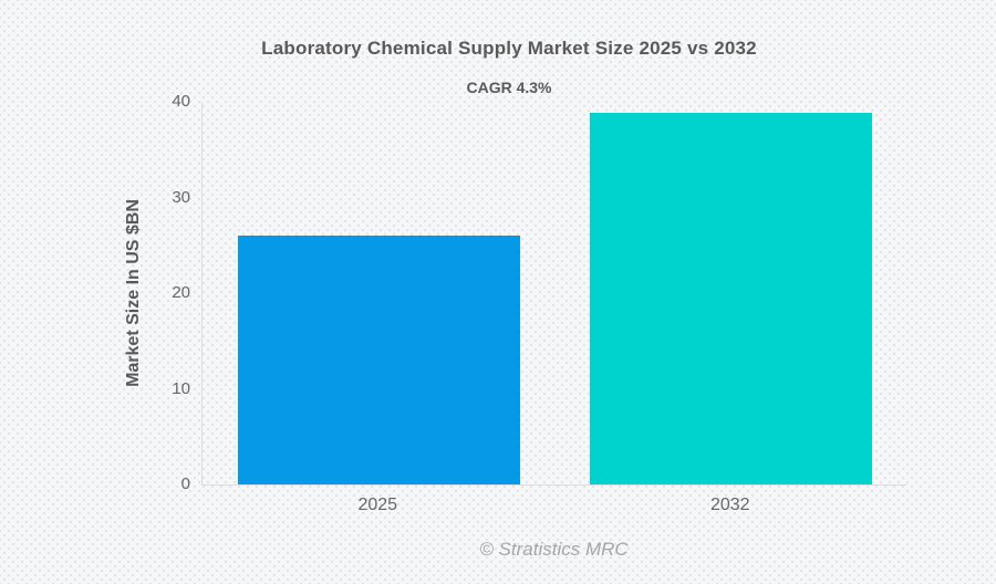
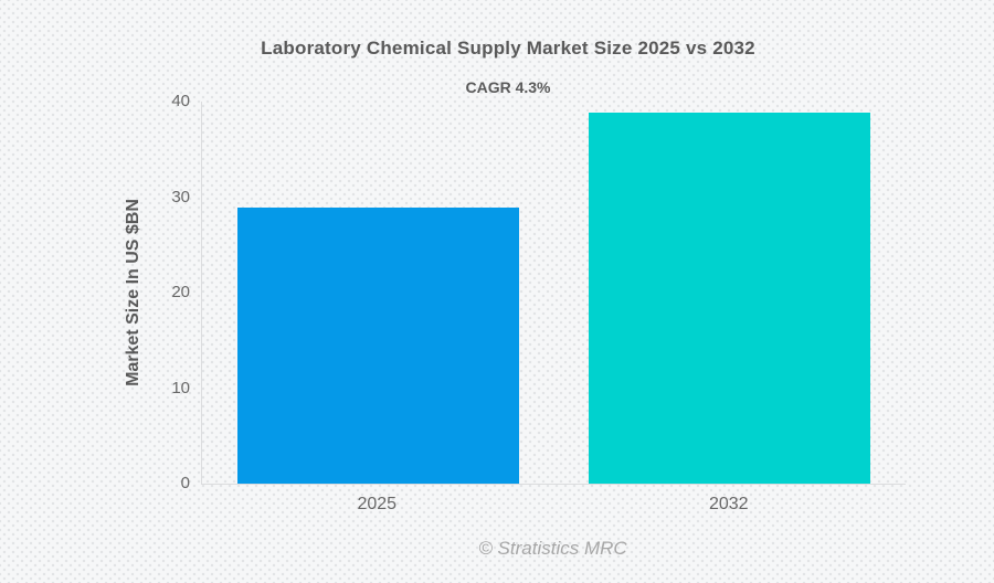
2025: 26 -> 29
